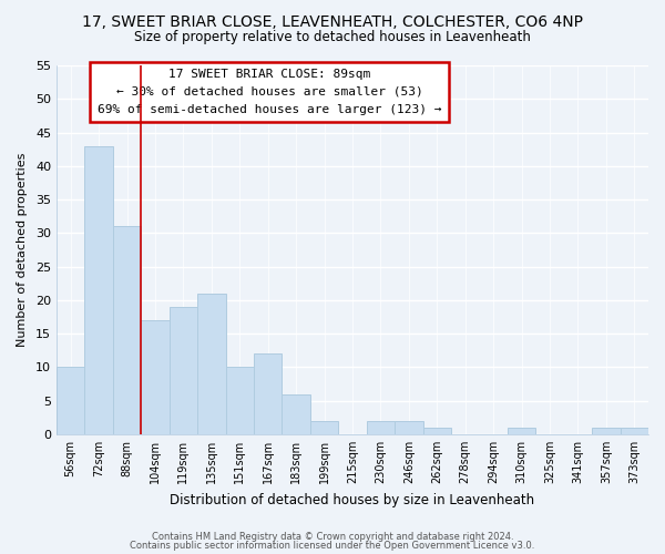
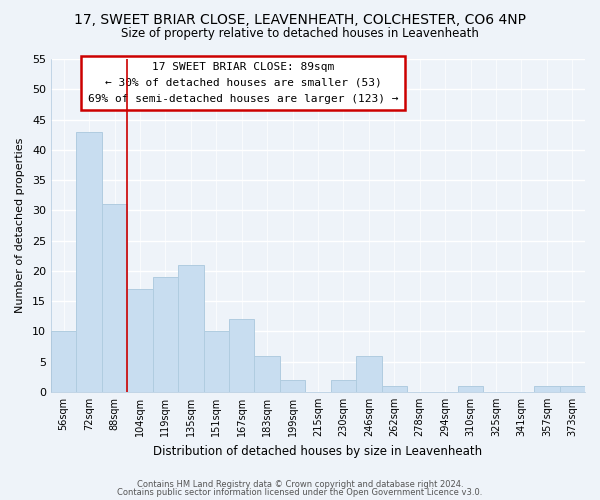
246sqm: 2 -> 6
